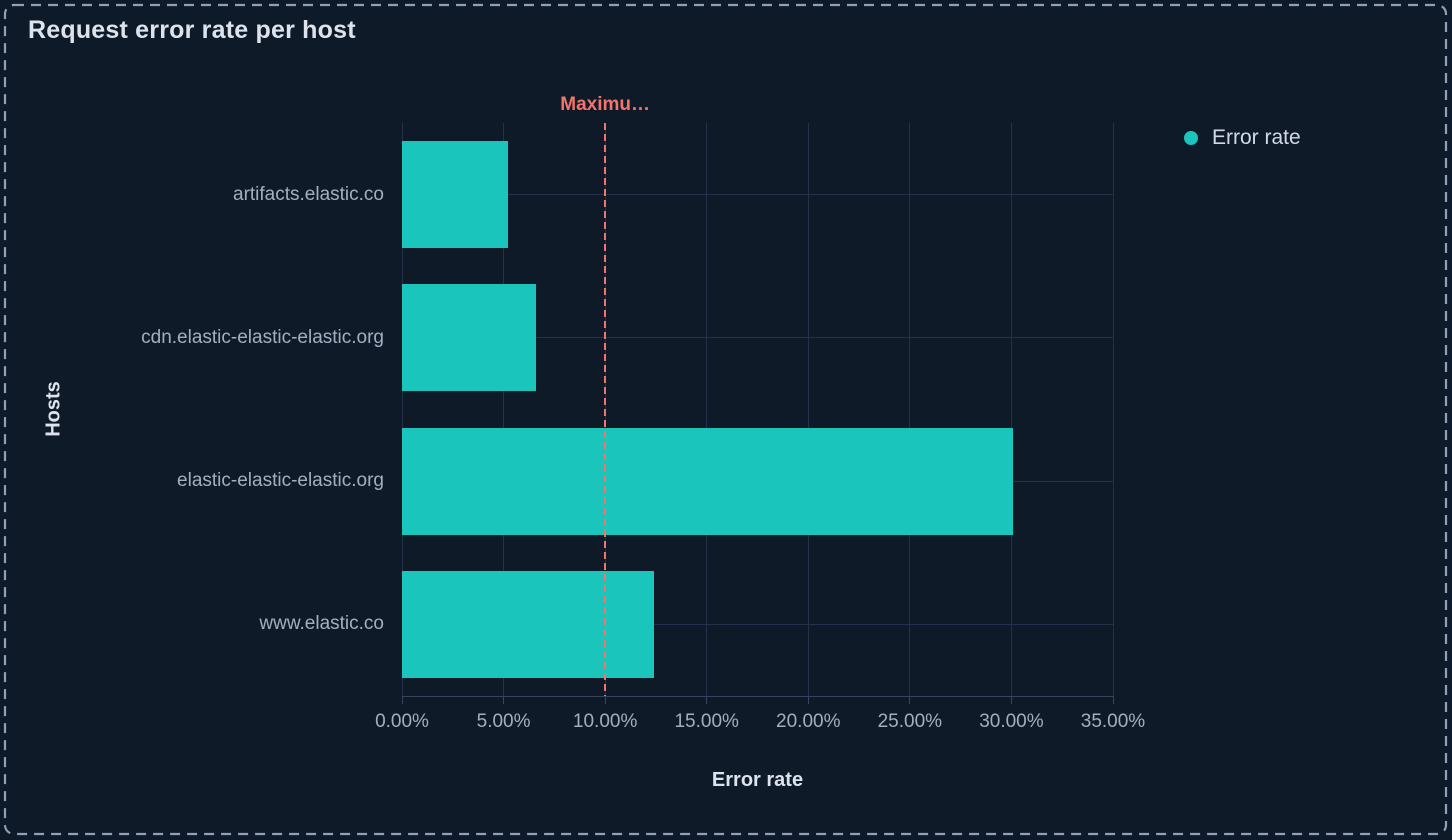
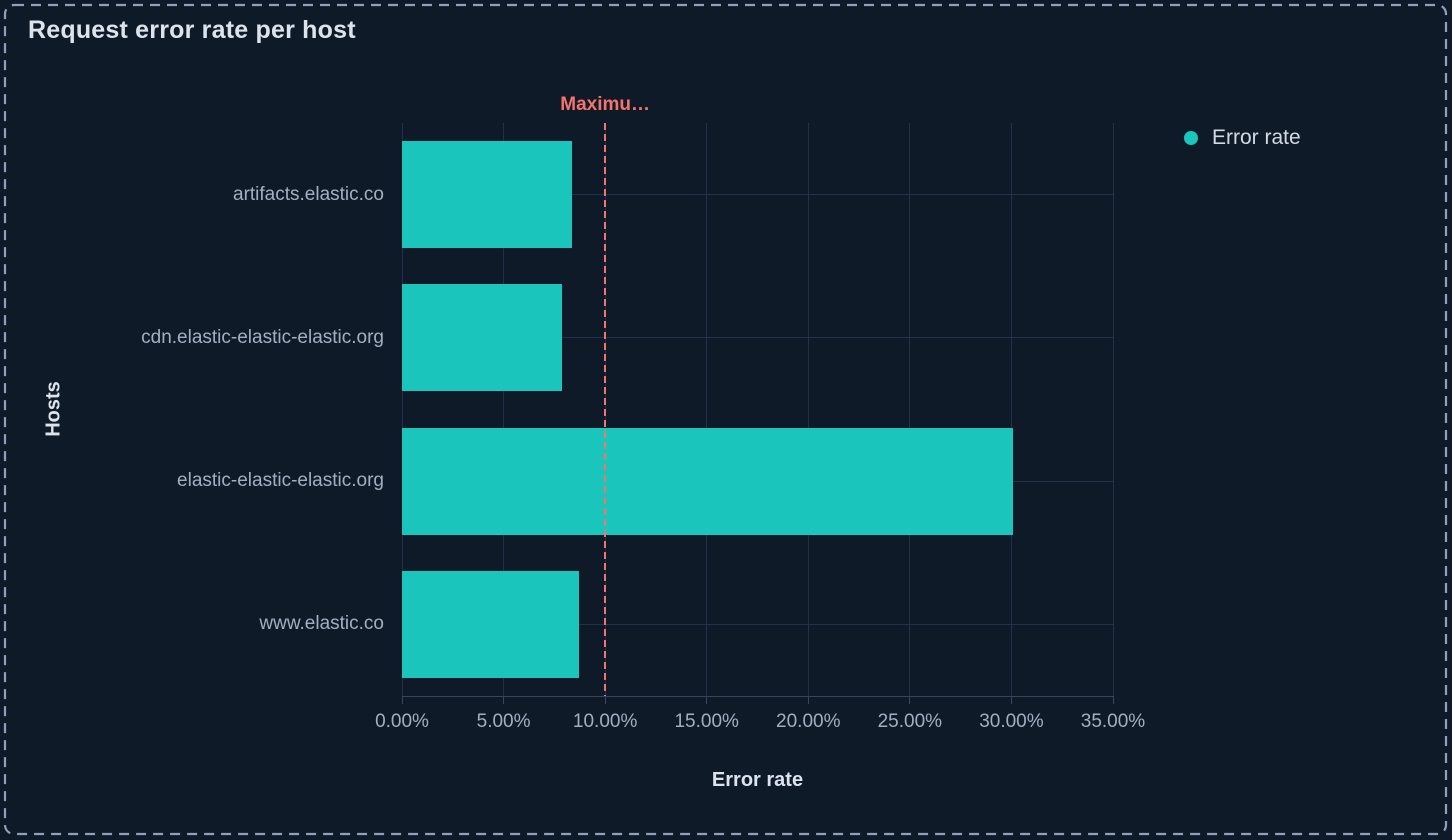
artifacts.elastic.co: 5.2% -> 8.3%
cdn.elastic-elastic-elastic.org: 6.6% -> 7.9%
www.elastic.co: 12.4% -> 8.7%
